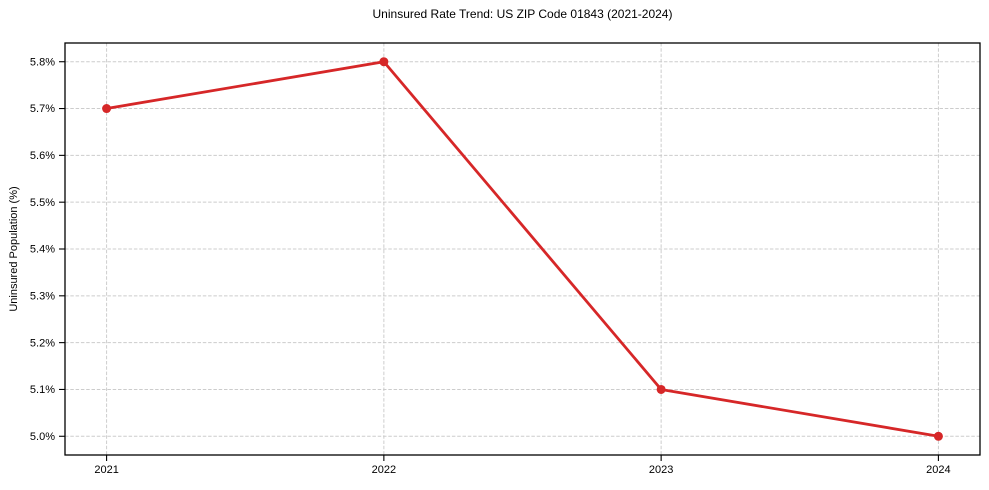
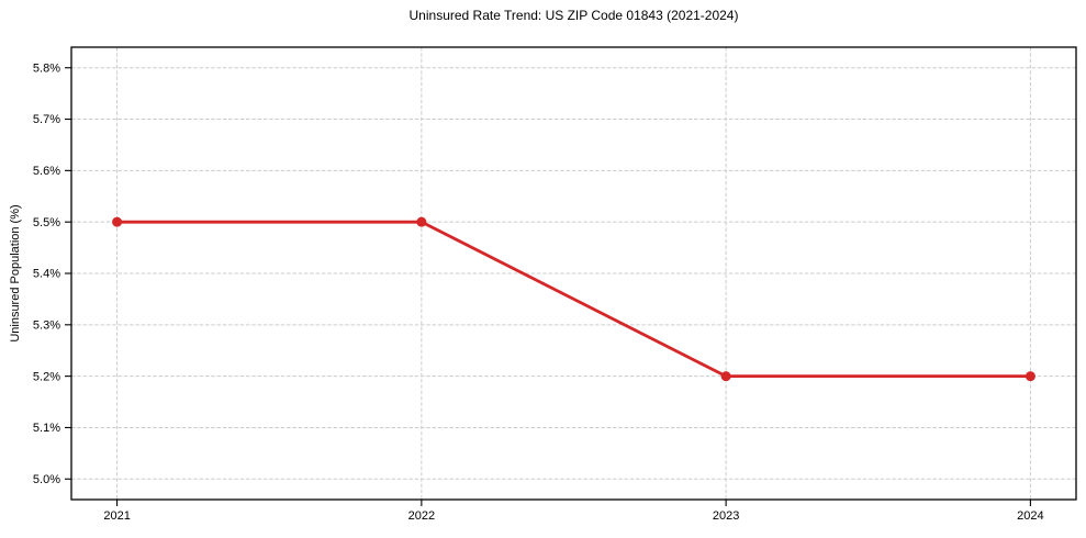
2021: 5.7% -> 5.5%
2022: 5.8% -> 5.5%
2023: 5.1% -> 5.2%
2024: 5.0% -> 5.2%
